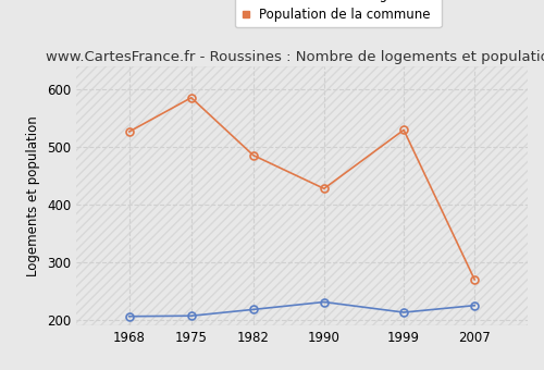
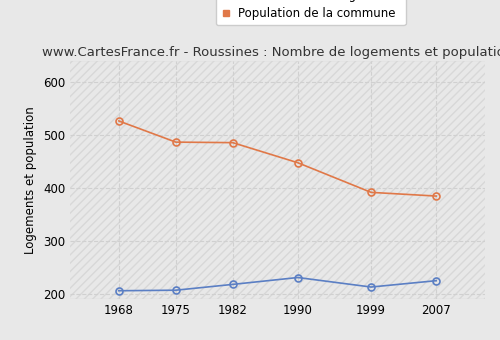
Population de la commune/1975: 586 -> 487
Population de la commune/1990: 428 -> 448
Population de la commune/1999: 530 -> 392
Population de la commune/2007: 270 -> 385
